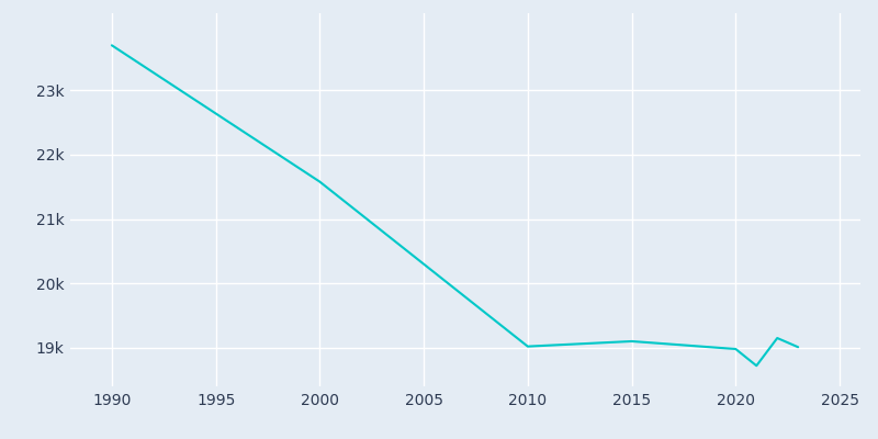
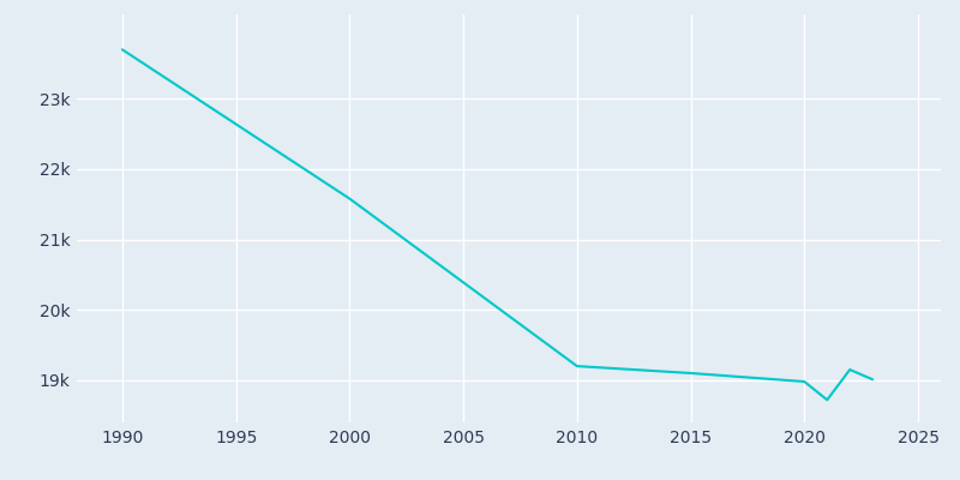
2010: 19.02k -> 19.20k
